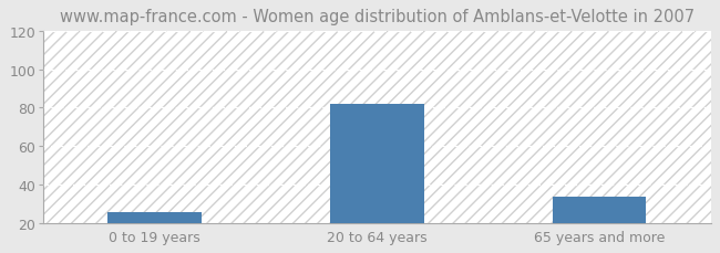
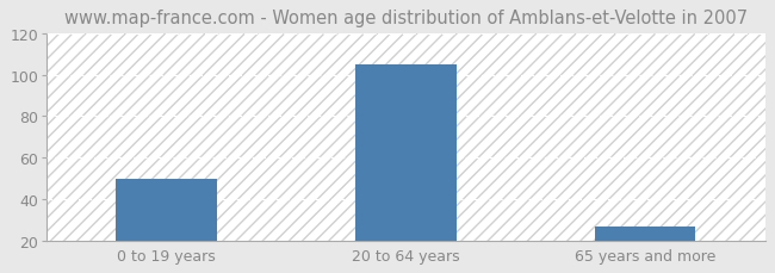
0 to 19 years: 26 -> 50
20 to 64 years: 82 -> 105
65 years and more: 34 -> 27
